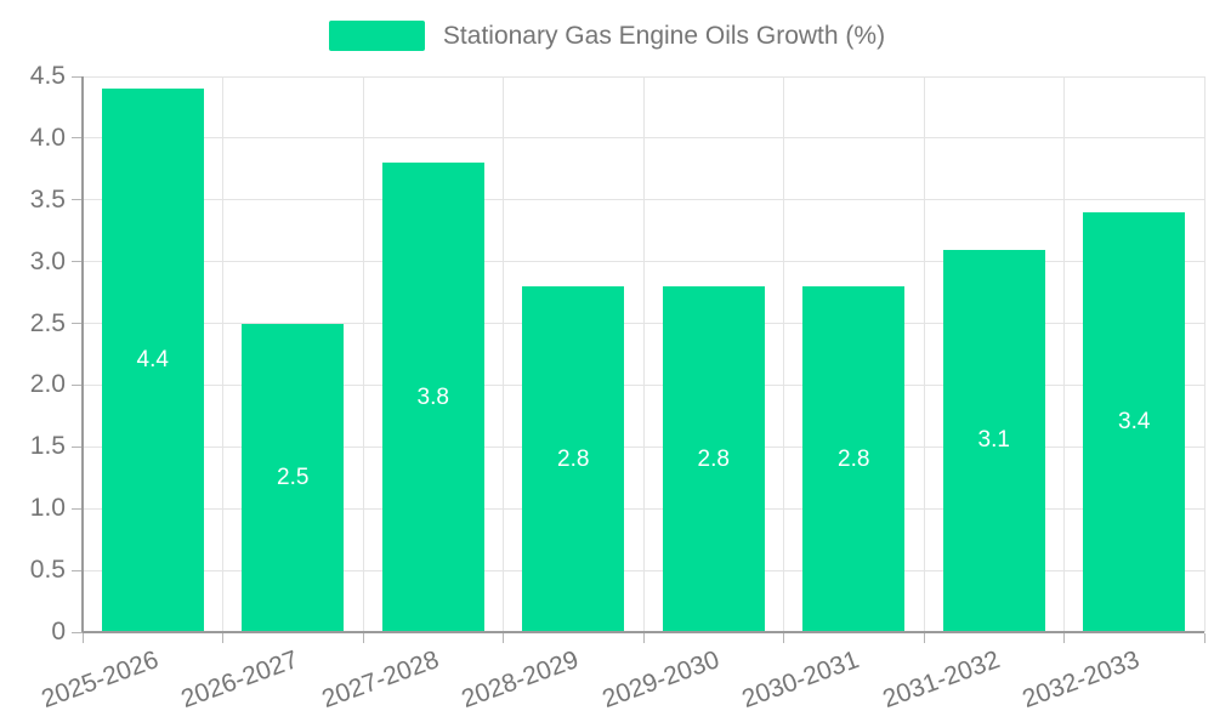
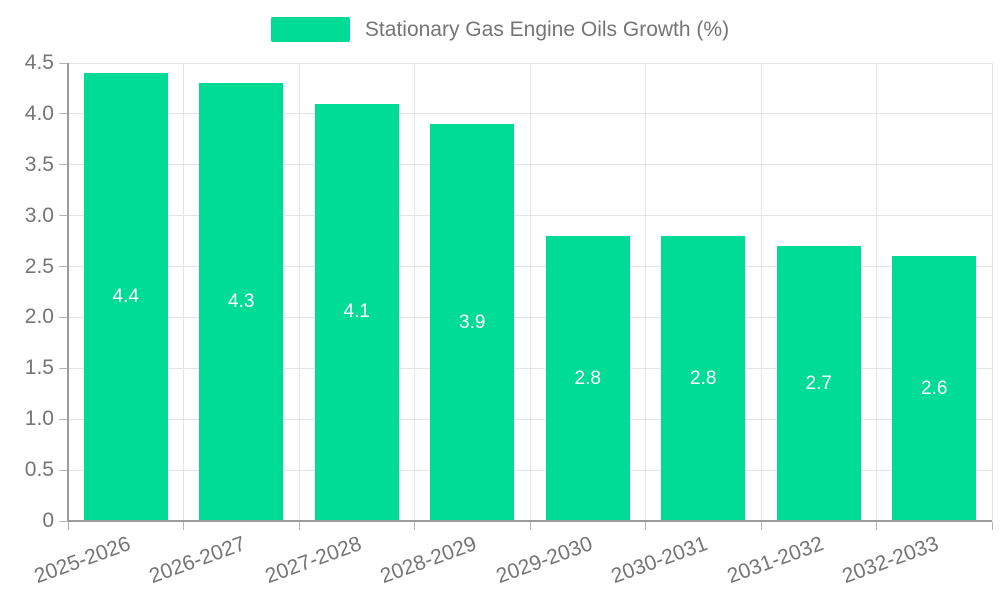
2026-2027: 2.5 -> 4.3
2027-2028: 3.8 -> 4.1
2028-2029: 2.8 -> 3.9
2031-2032: 3.1 -> 2.7
2032-2033: 3.4 -> 2.6
